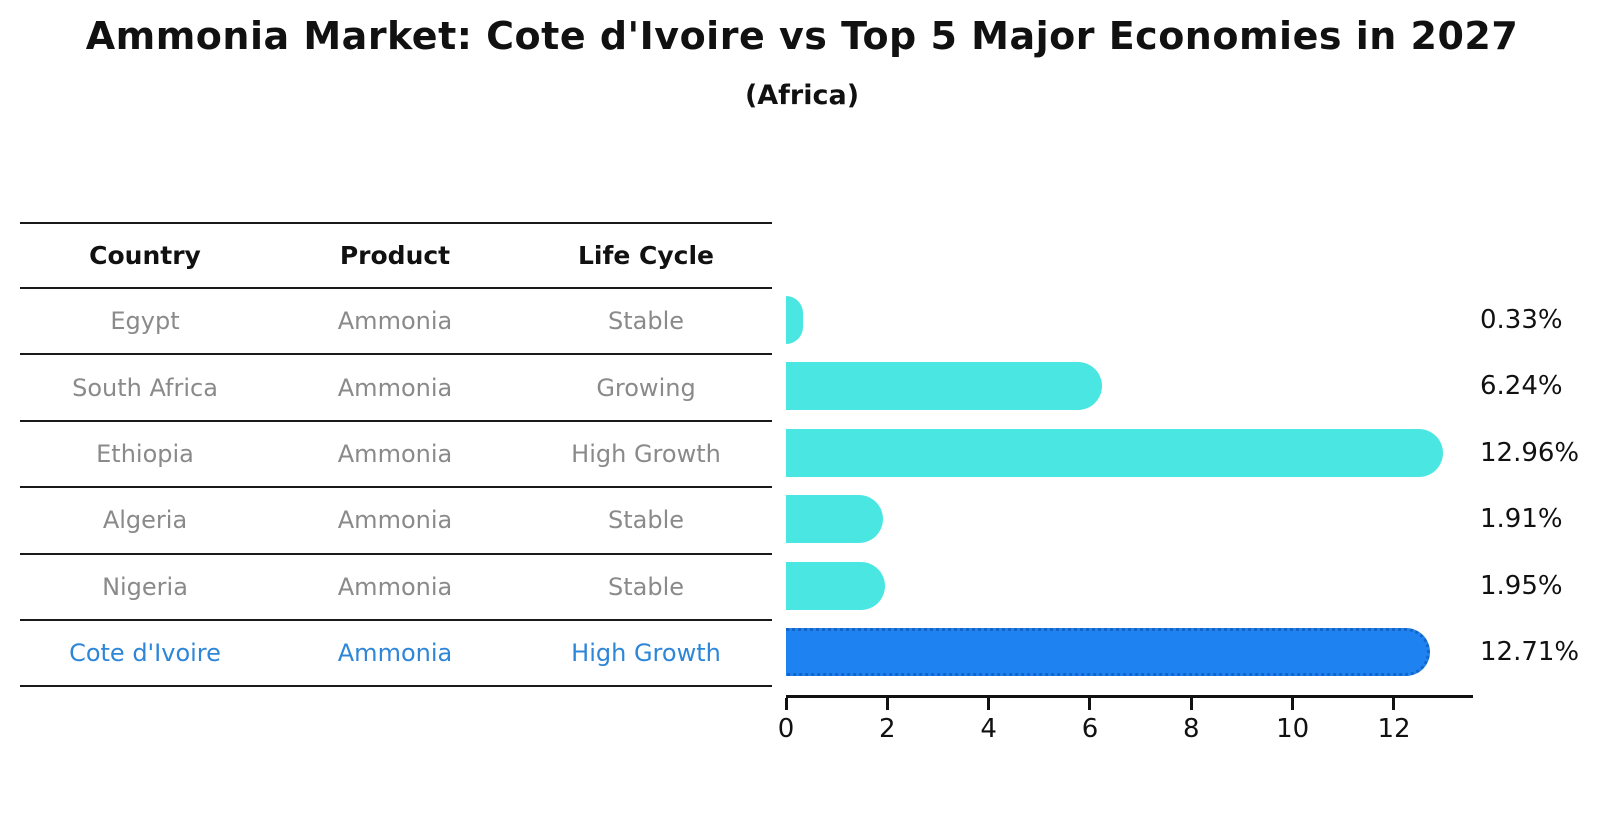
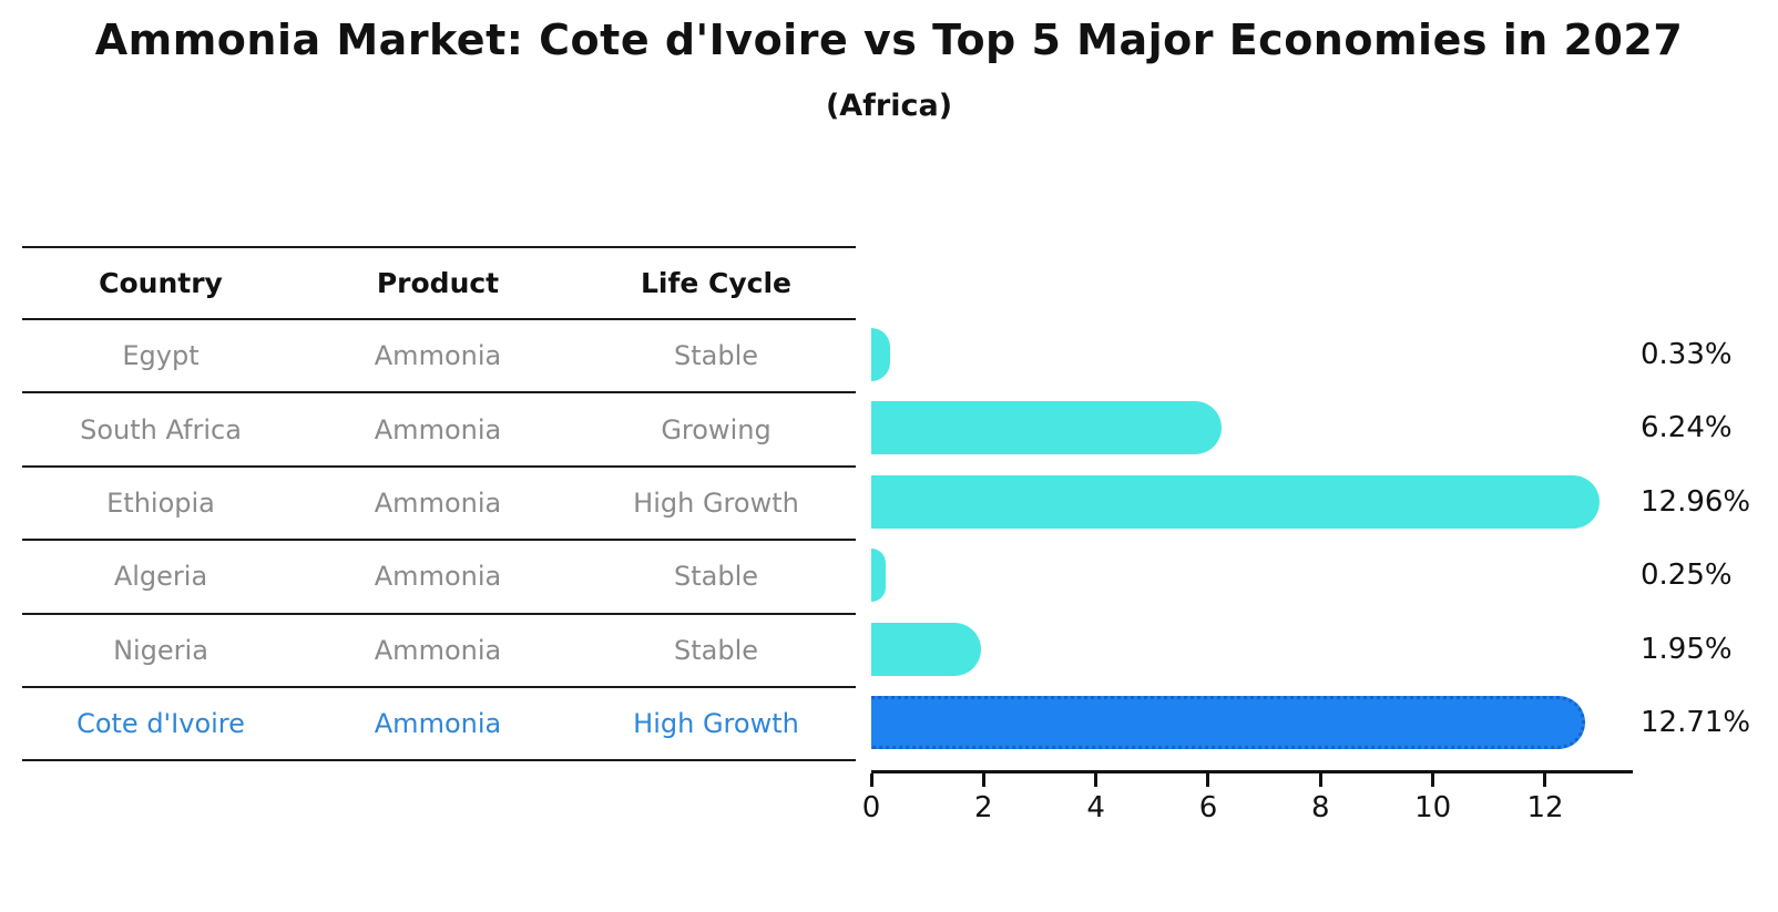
Algeria: 1.91% -> 0.25%
